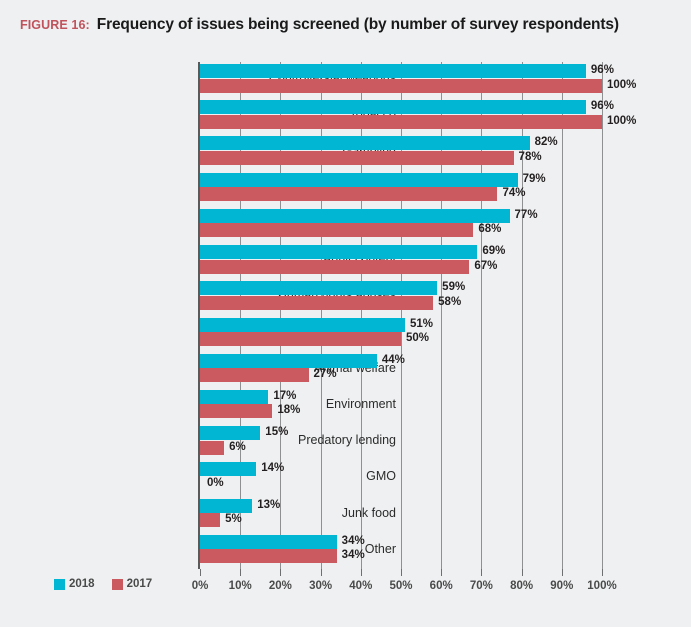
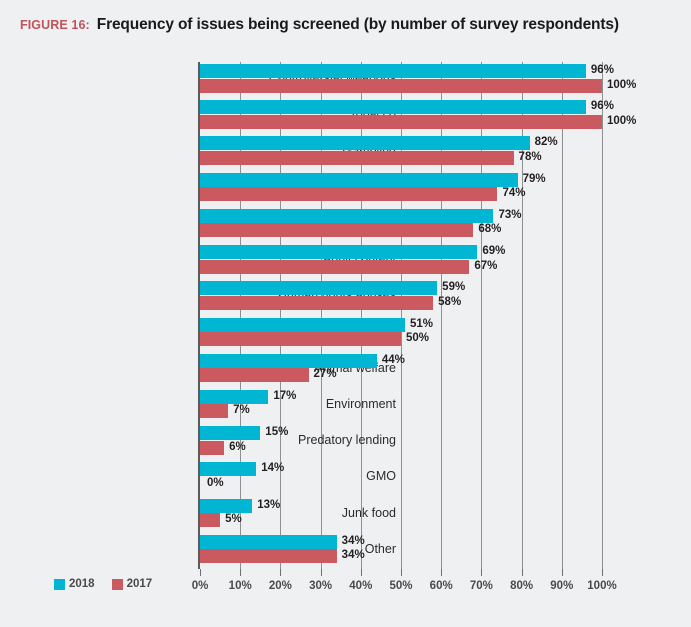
2018/Alcohol: 77% -> 73%
2017/Environment: 18% -> 7%
